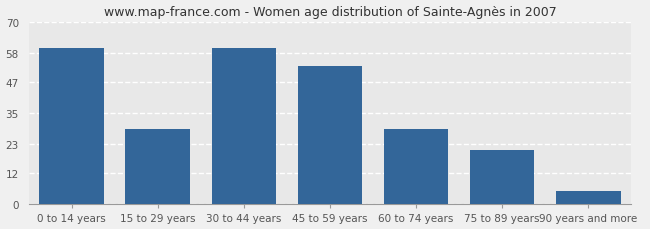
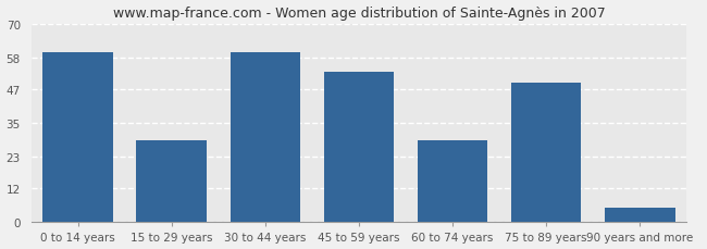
75 to 89 years: 21 -> 49
